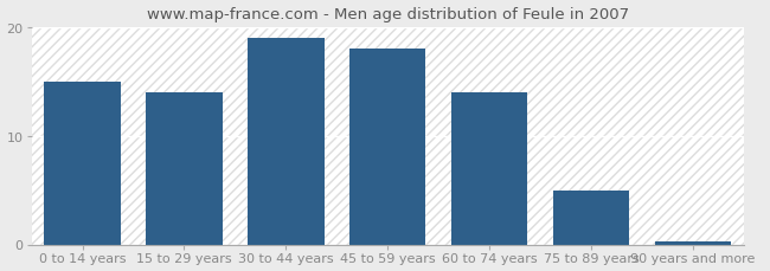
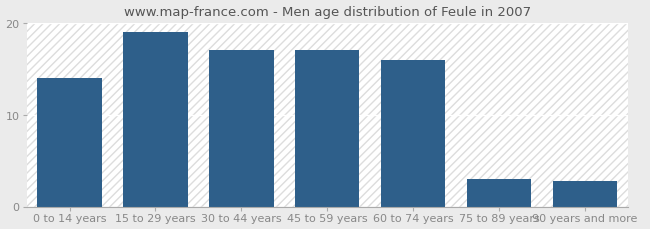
0 to 14 years: 15.0 -> 14.0
15 to 29 years: 14.0 -> 19.0
30 to 44 years: 19.0 -> 17.0
45 to 59 years: 18.0 -> 17.0
60 to 74 years: 14.0 -> 16.0
75 to 89 years: 5.0 -> 3.0
90 years and more: 0.3 -> 2.8
